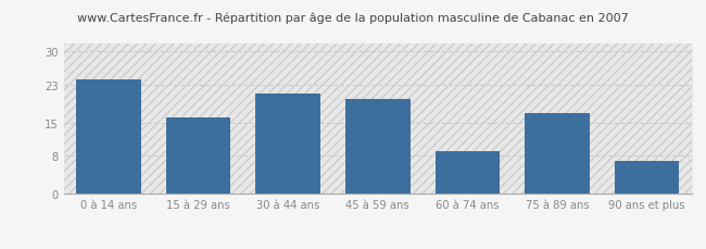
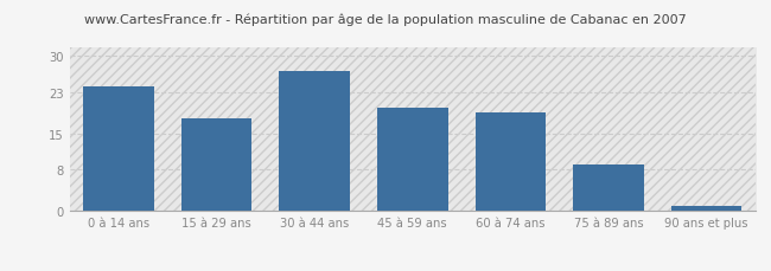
15 à 29 ans: 16 -> 18
30 à 44 ans: 21 -> 27
60 à 74 ans: 9 -> 19
75 à 89 ans: 17 -> 9
90 ans et plus: 7 -> 1
